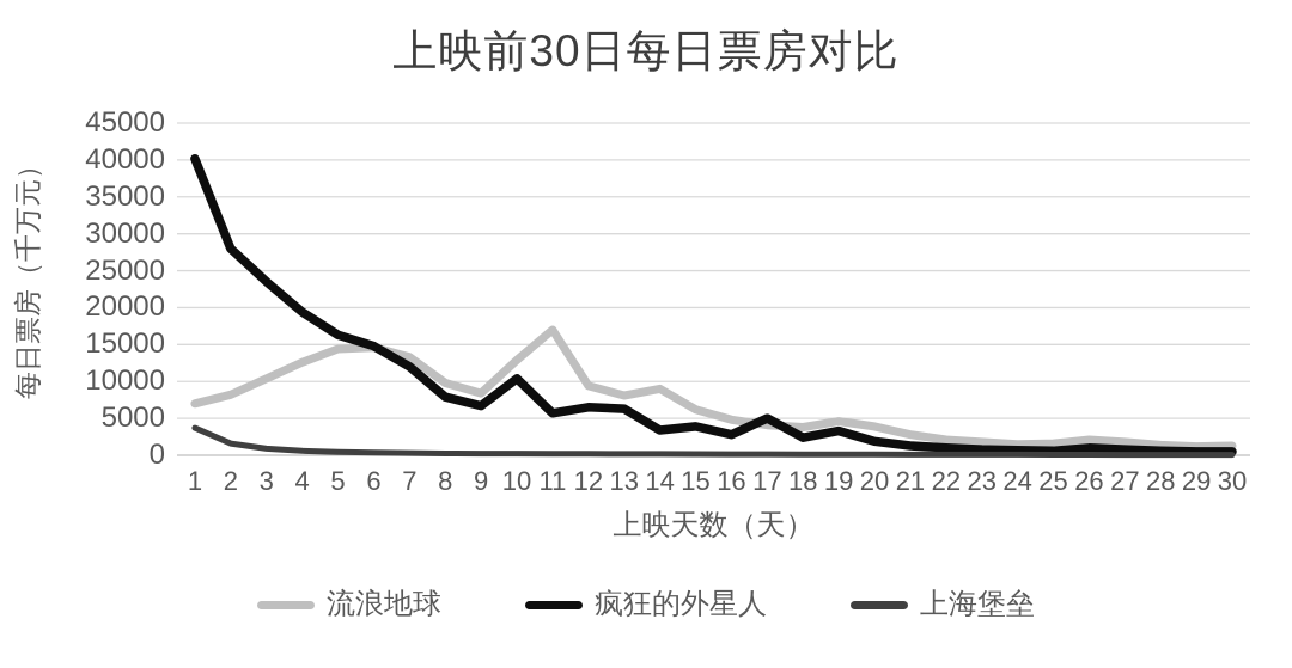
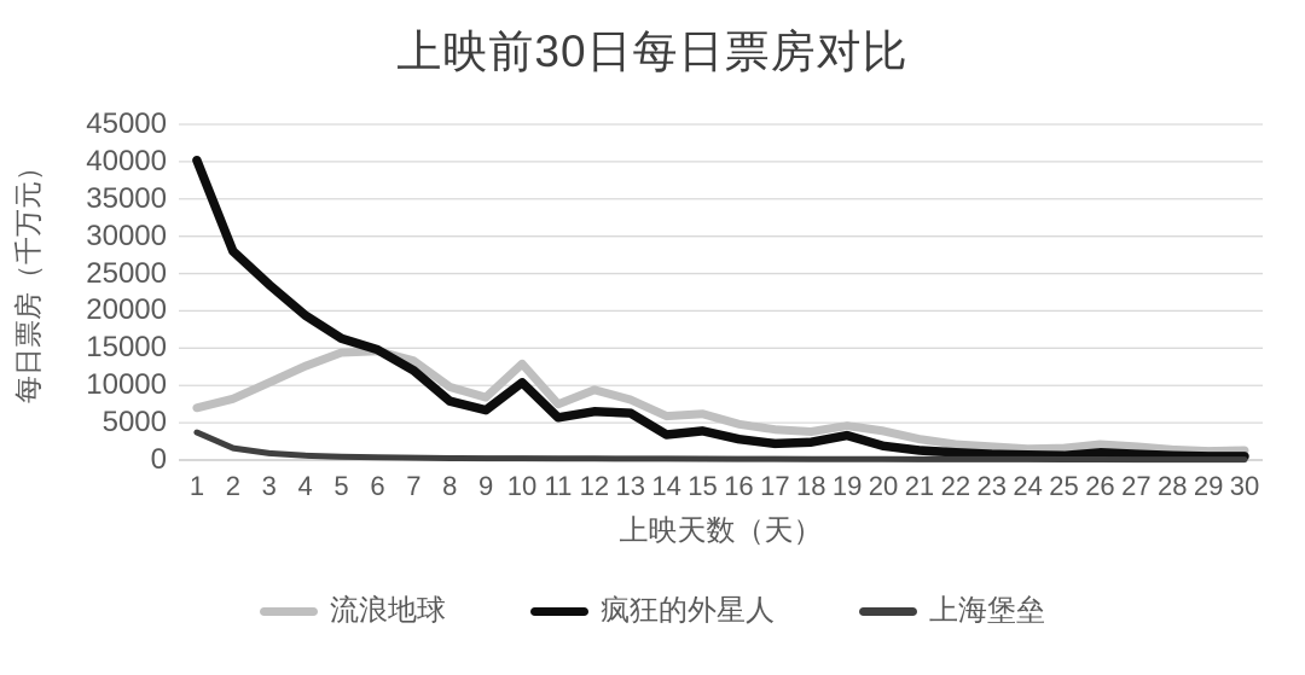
流浪地球/11: 17000 -> 8000
流浪地球/14: 9000 -> 6000
疯狂的外星人/17: 5000 -> 2000
